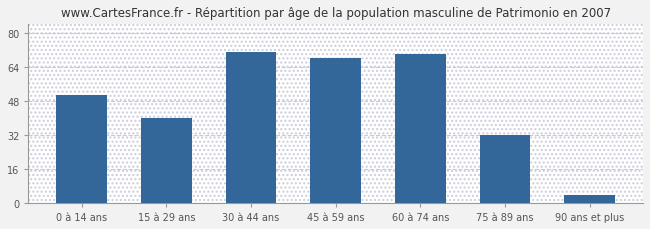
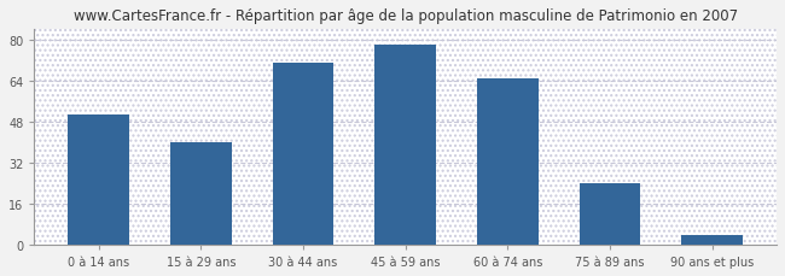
45 à 59 ans: 68 -> 78
60 à 74 ans: 70 -> 65
75 à 89 ans: 32 -> 24
